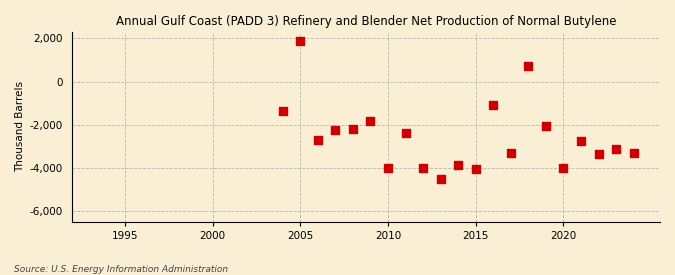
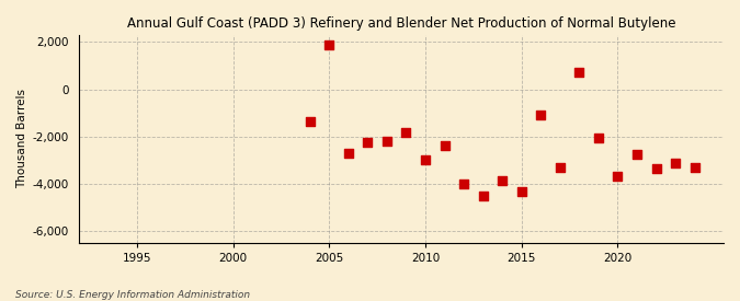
2010: -4,000 -> -3,000
2015: -4,050 -> -4,350
2020: -4,000 -> -3,700
